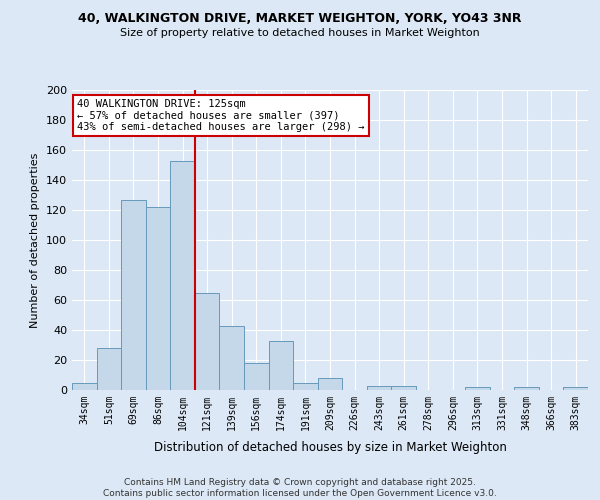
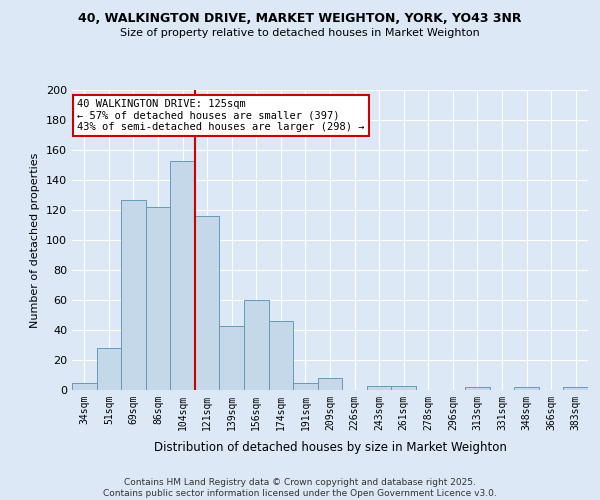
121sqm: 65 -> 116
156sqm: 18 -> 60
174sqm: 33 -> 46
